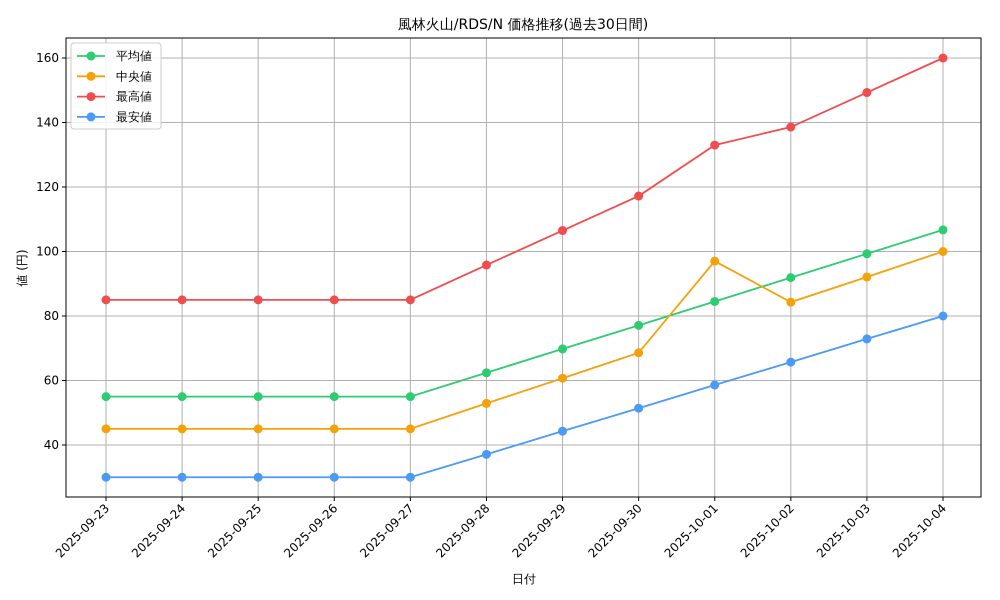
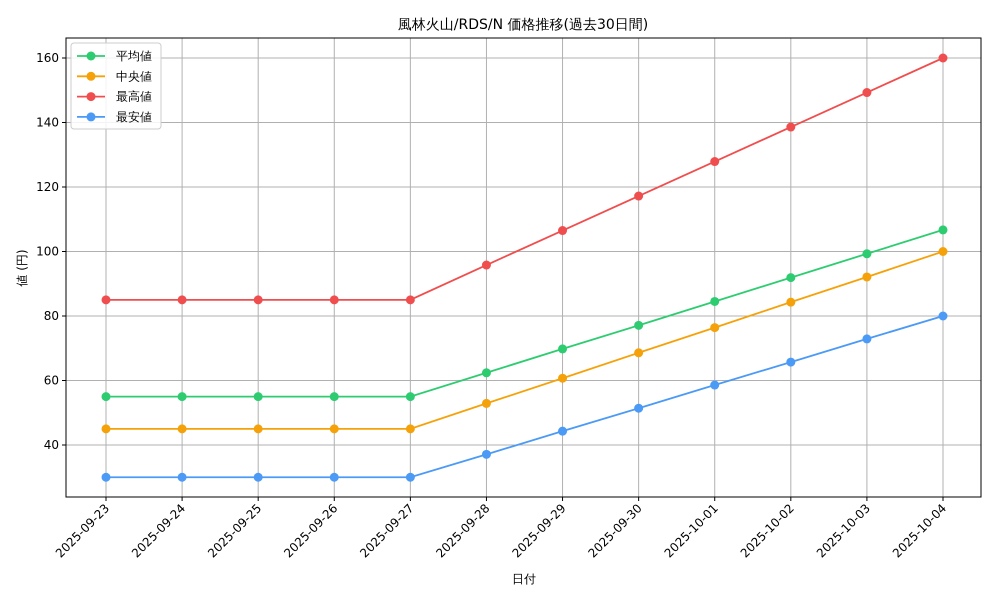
中央値/2025-10-01: 97 -> 76
最高値/2025-10-01: 133 -> 128
